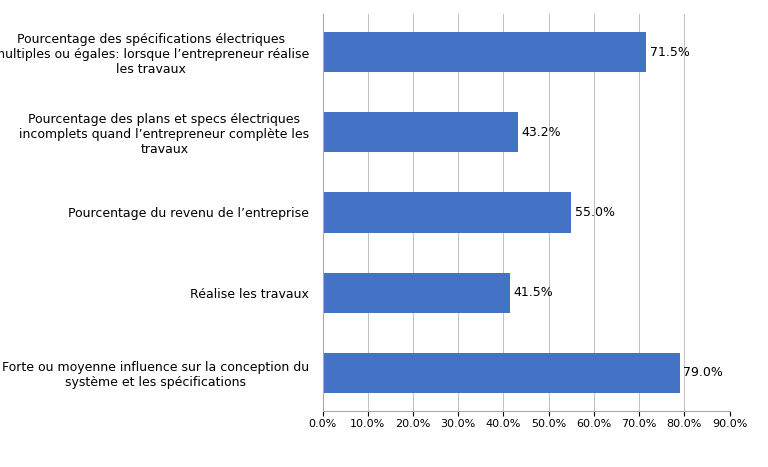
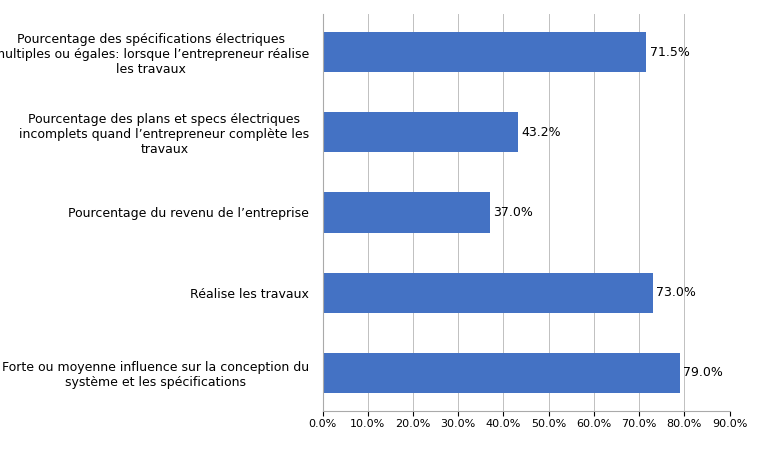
Pourcentage du revenu de l’entreprise: 55.0% -> 37.0%
Réalise les travaux: 41.5% -> 73.0%
